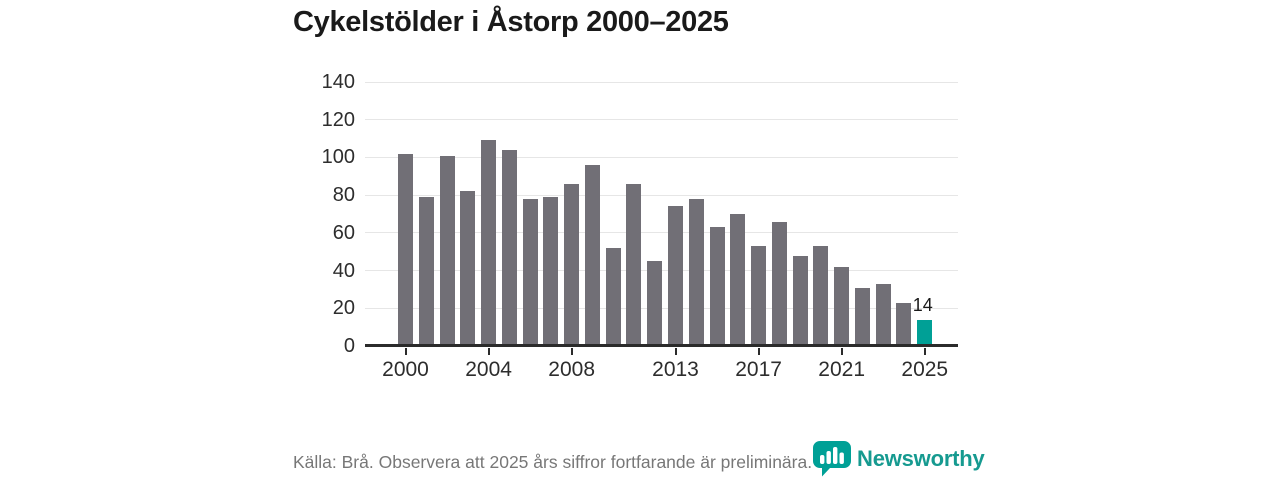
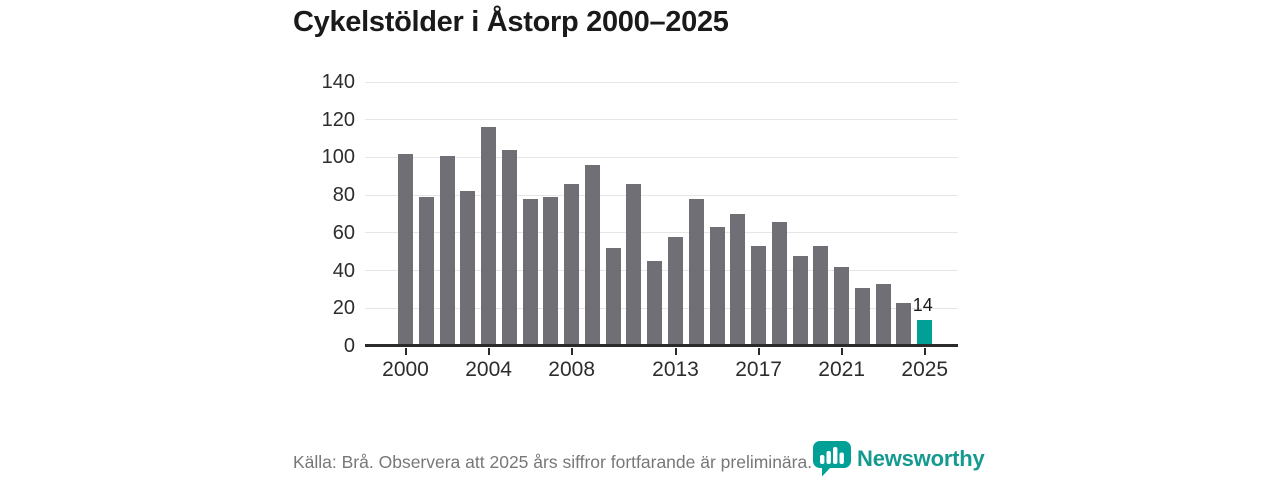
2004: 109 -> 116
2013: 74 -> 58
